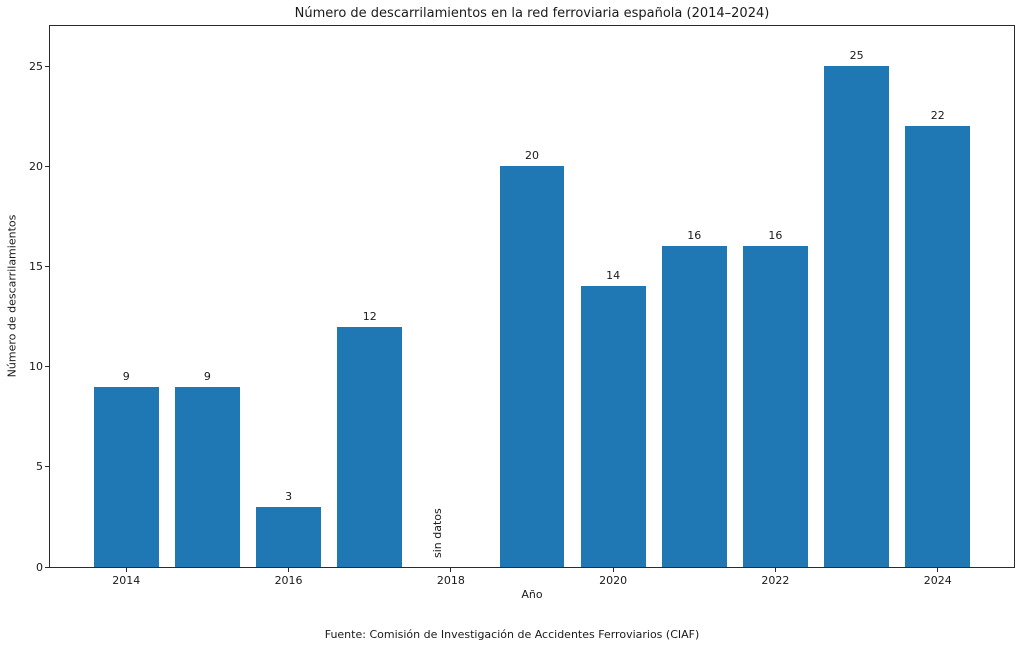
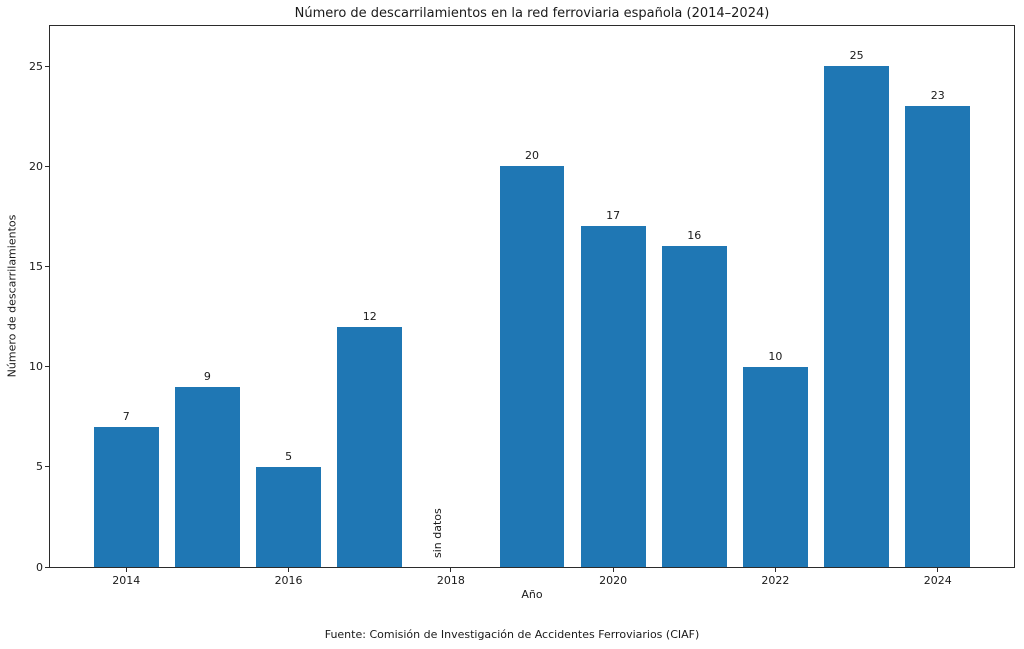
2014: 9 -> 7
2016: 3 -> 5
2020: 14 -> 17
2022: 16 -> 10
2024: 22 -> 23
